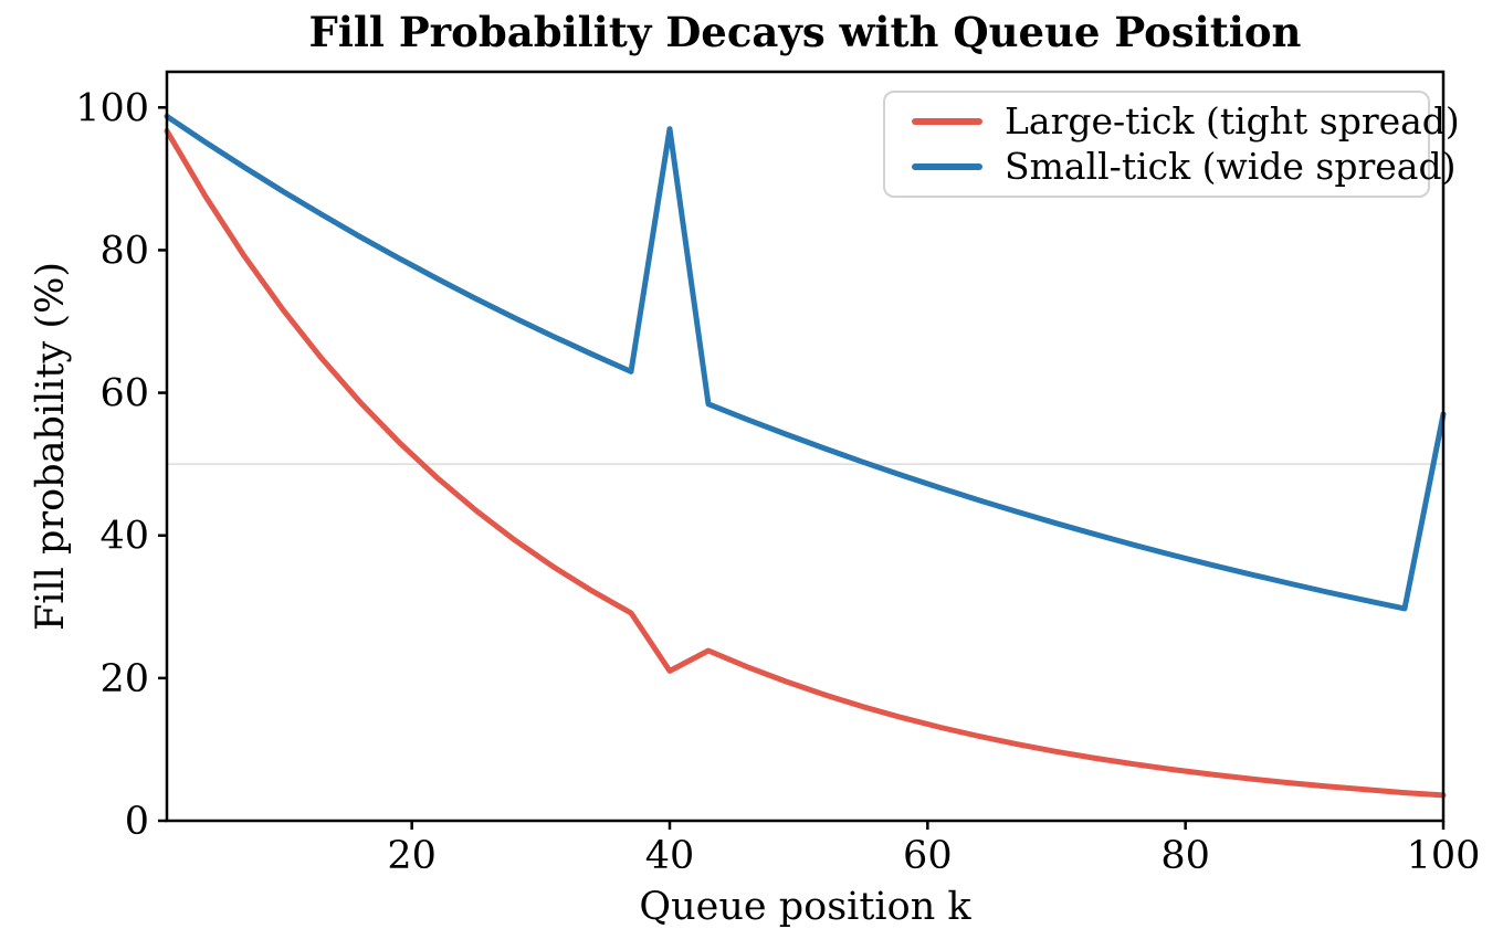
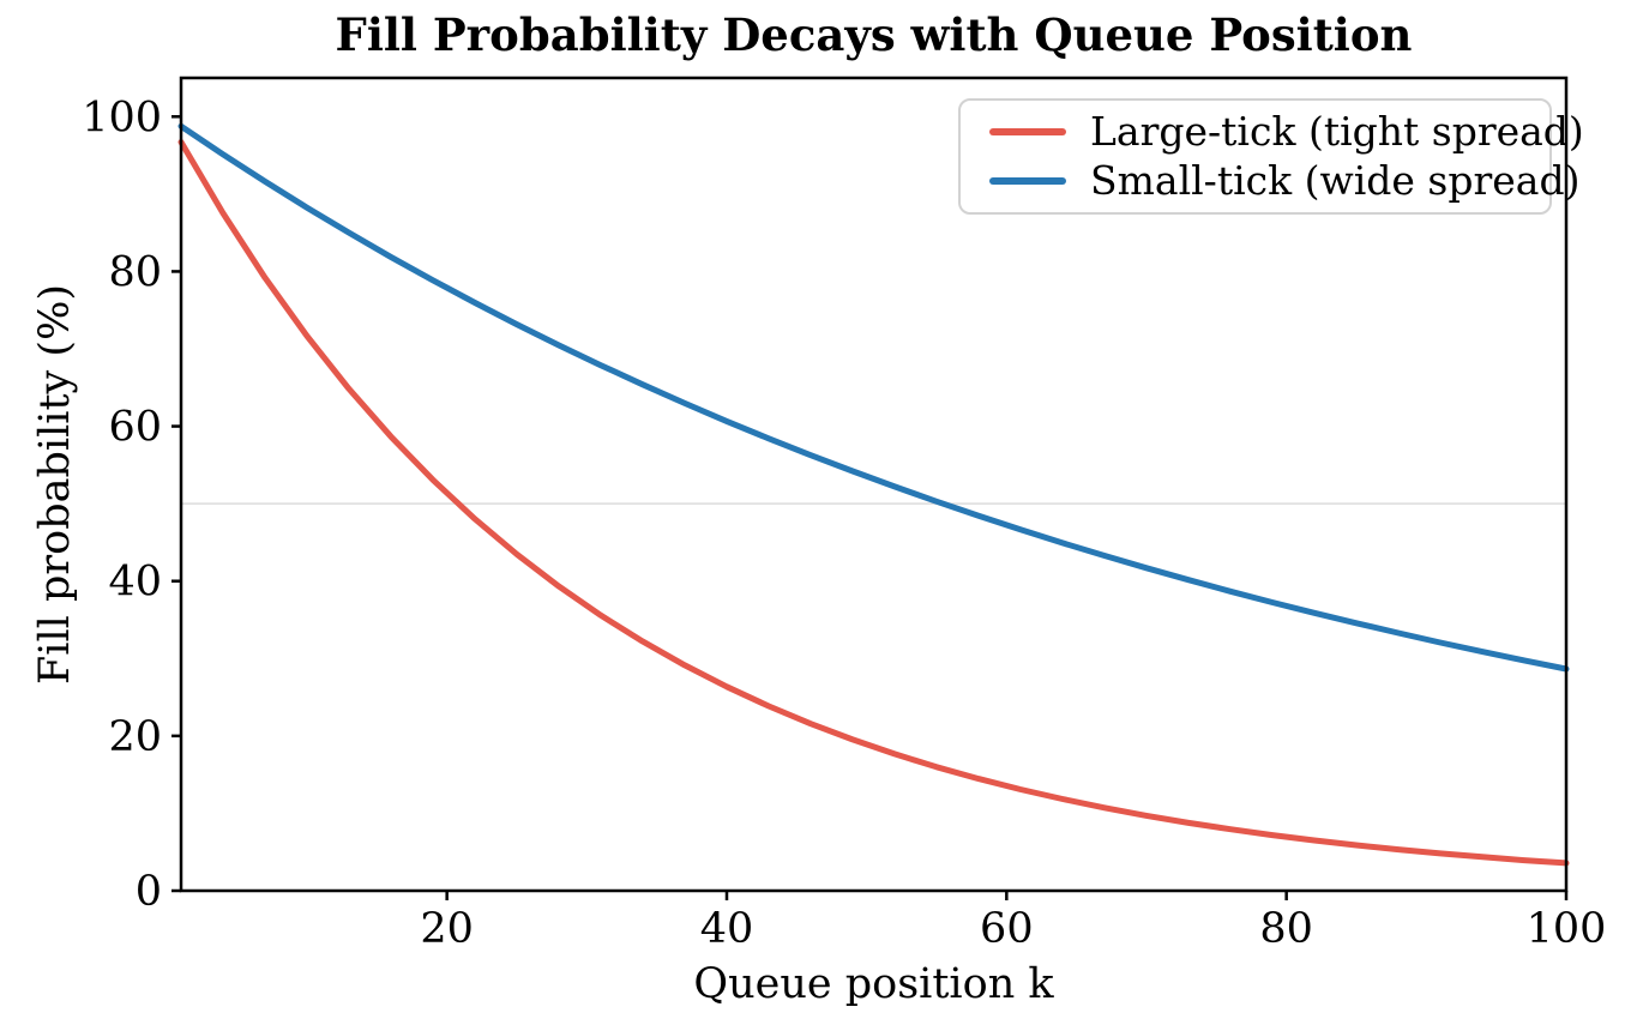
Large-tick (tight spread)/40: 21 -> 26
Small-tick (wide spread)/40: 97 -> 61
Small-tick (wide spread)/100: 57 -> 29
